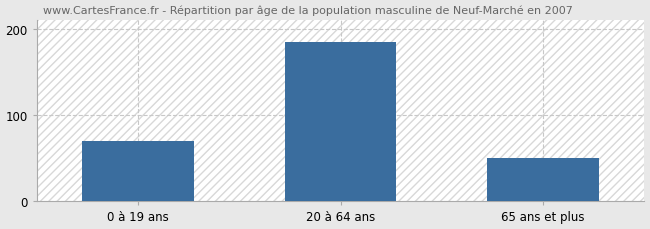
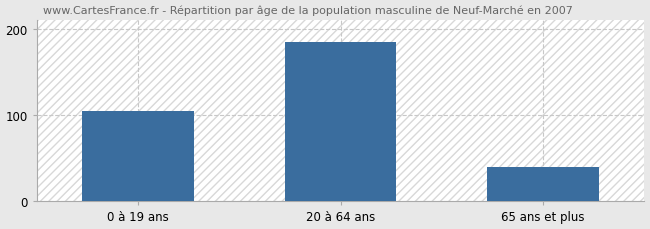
0 à 19 ans: 70 -> 105
65 ans et plus: 50 -> 40
